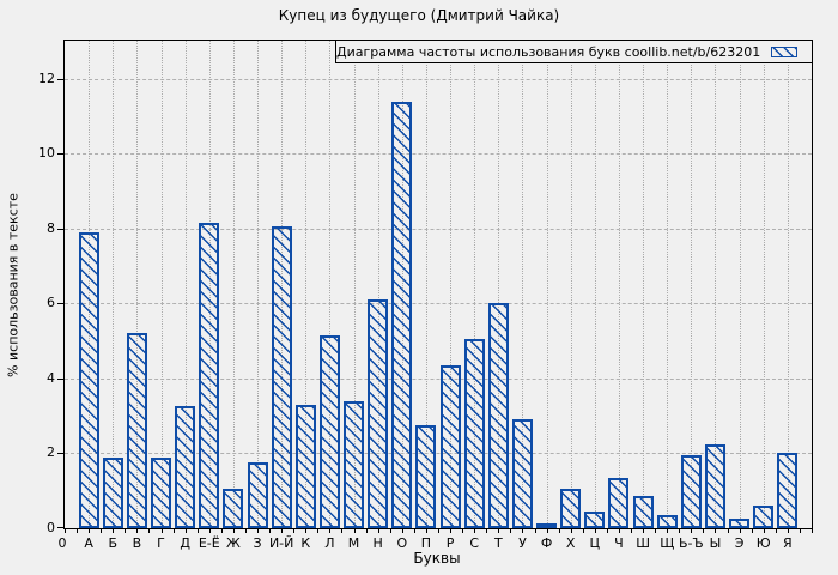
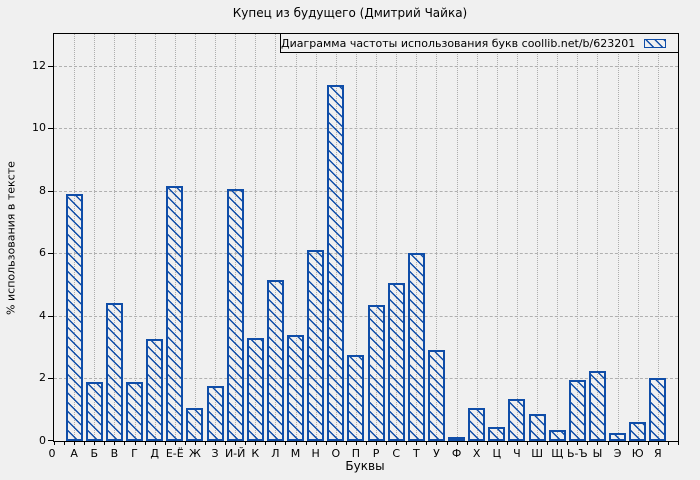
В: 5.2 -> 4.4
